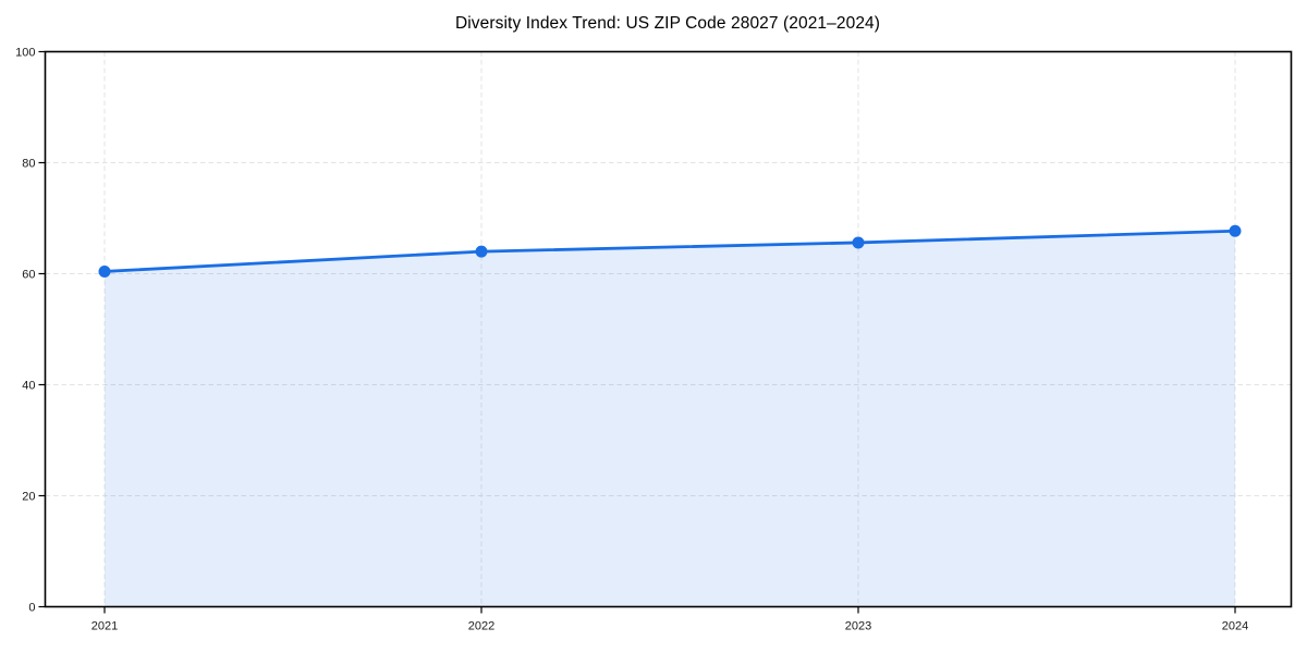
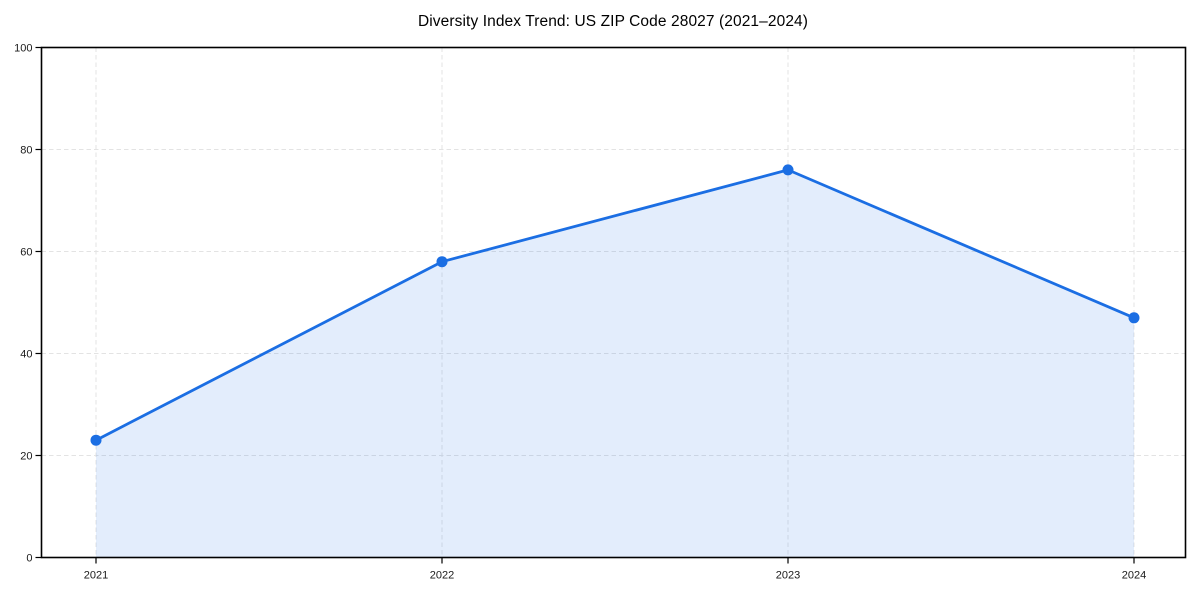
2021: 60 -> 23
2022: 64 -> 58
2023: 66 -> 76
2024: 68 -> 47
